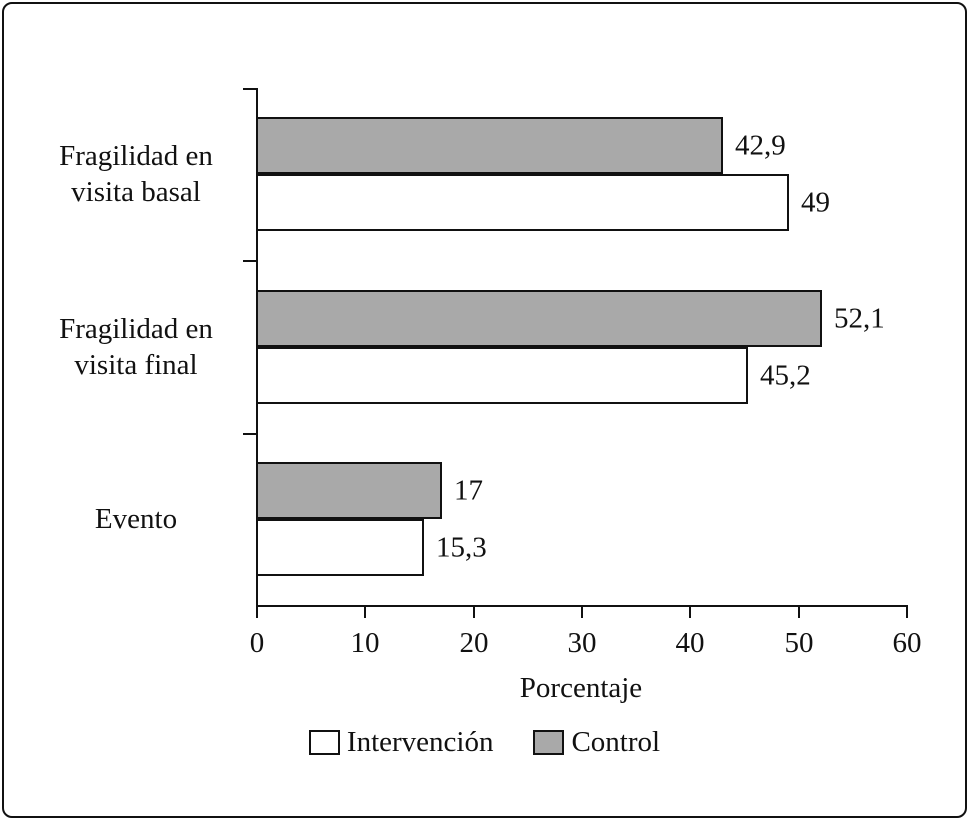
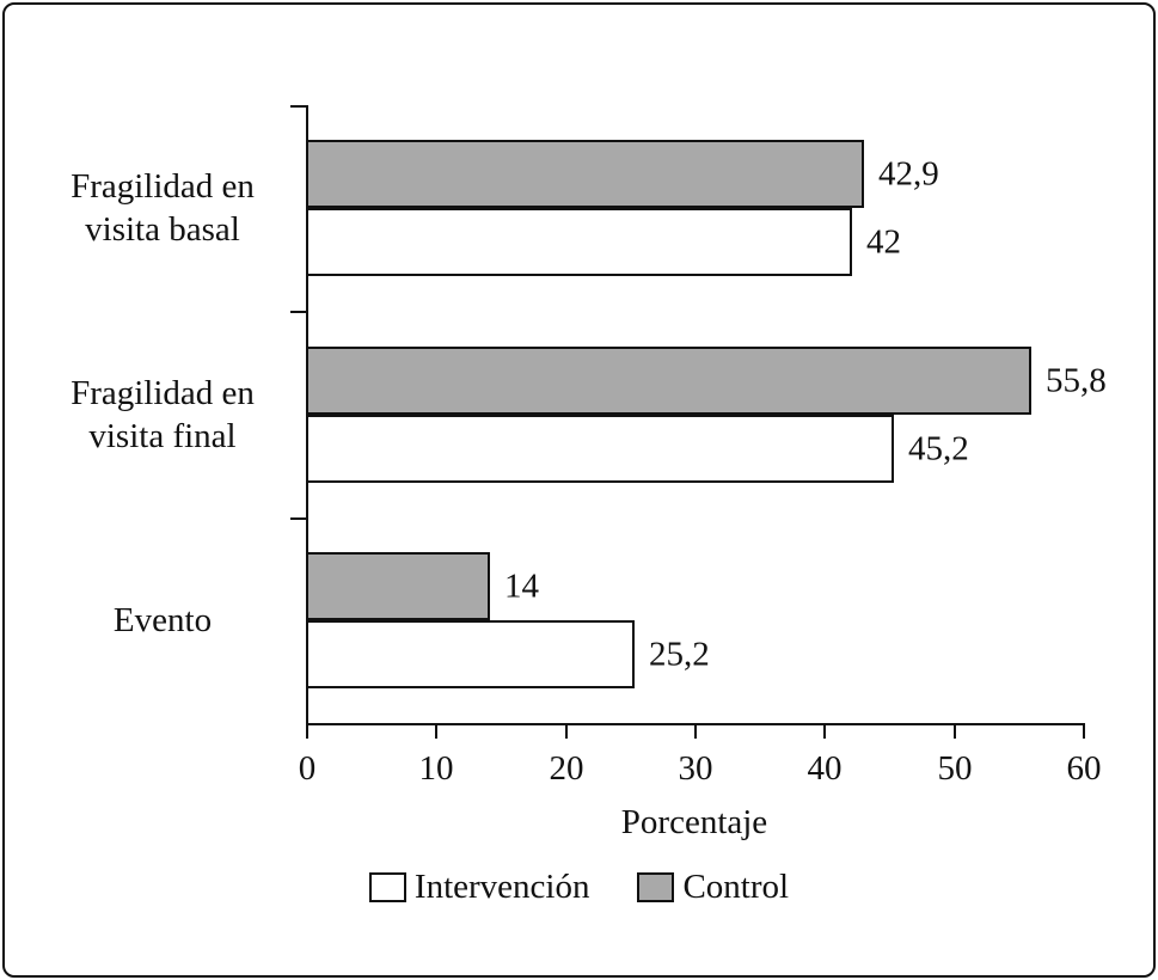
Intervención/Fragilidad en visita basal: 49 -> 42
Control/Fragilidad en visita final: 52,1 -> 55,8
Intervención/Evento: 15,3 -> 25,2
Control/Evento: 17 -> 14
